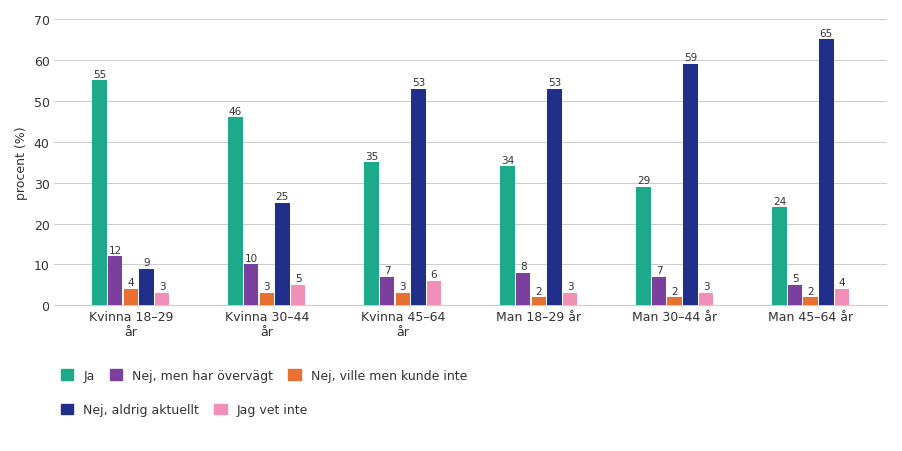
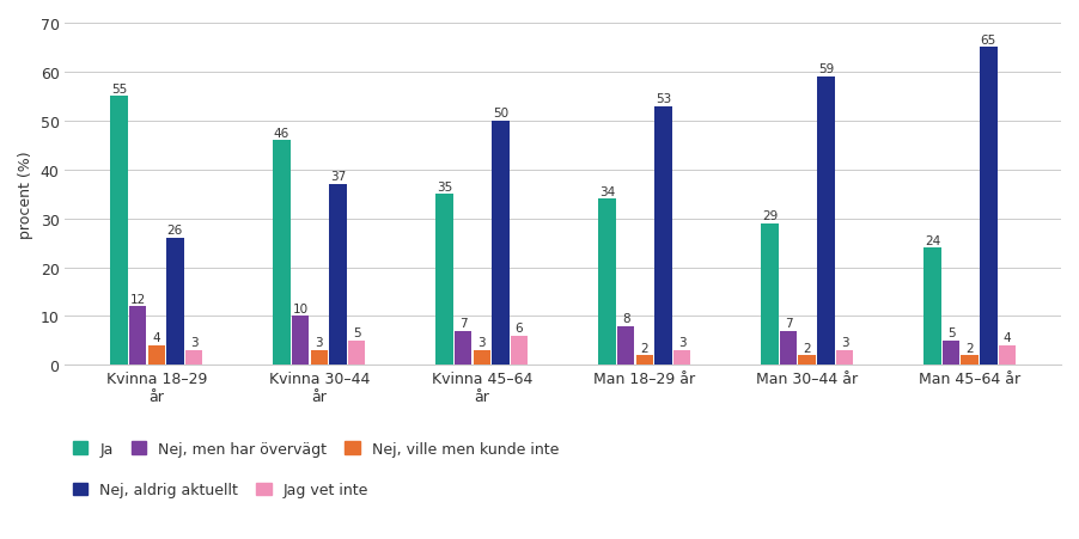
Nej, aldrig aktuellt/Kvinna 18–29 år: 9 -> 26
Nej, aldrig aktuellt/Kvinna 30–44 år: 25 -> 37
Nej, aldrig aktuellt/Kvinna 45–64 år: 53 -> 50
